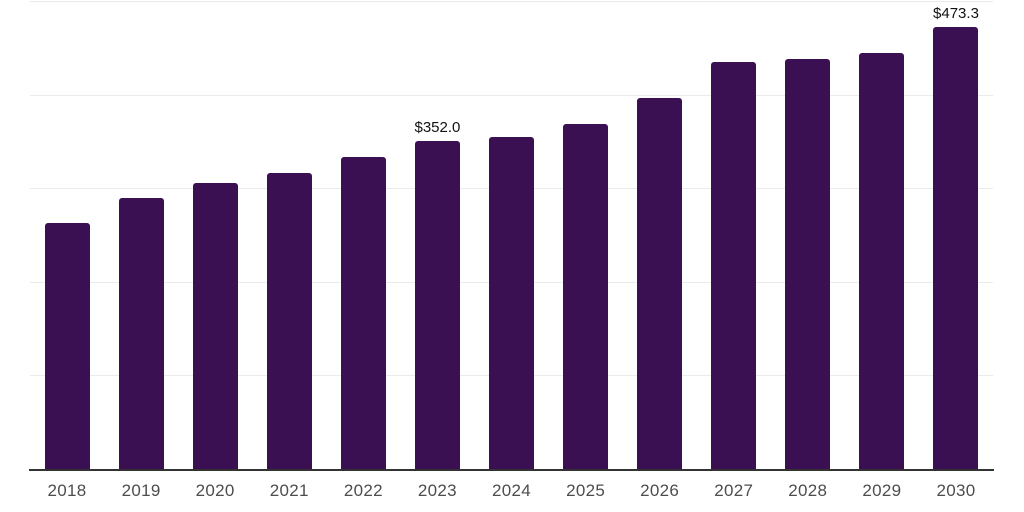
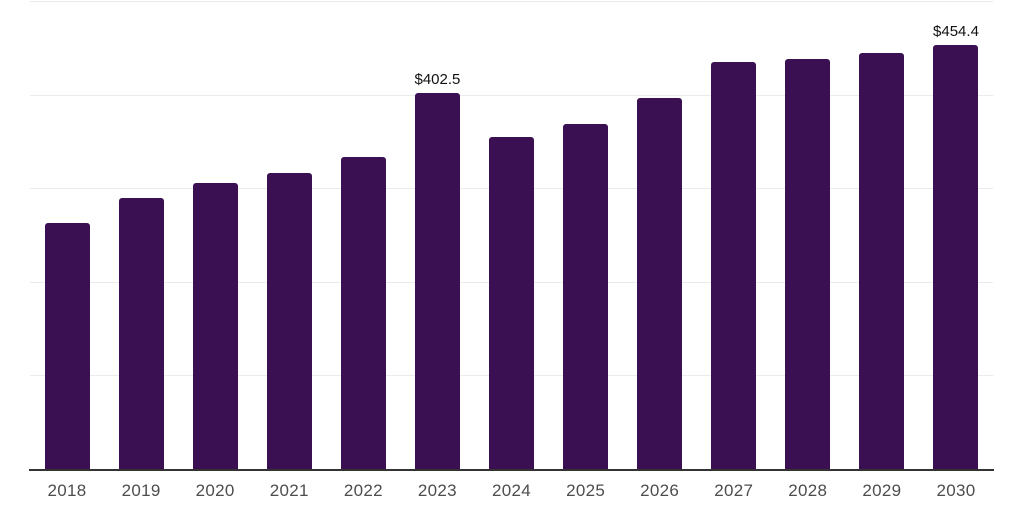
2023: $352.0 -> $402.5
2030: $473.3 -> $454.4
